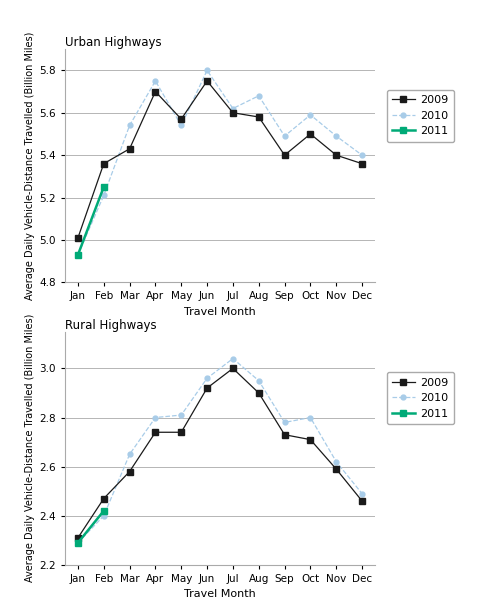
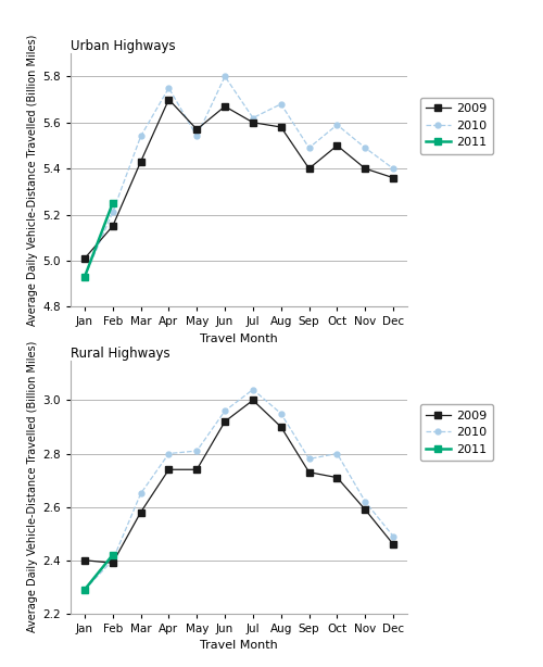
Urban Highways/2009/Feb: 5.36 -> 5.15
Urban Highways/2009/Jun: 5.75 -> 5.67
Rural Highways/2009/Jan: 2.31 -> 2.40
Rural Highways/2009/Feb: 2.47 -> 2.39
